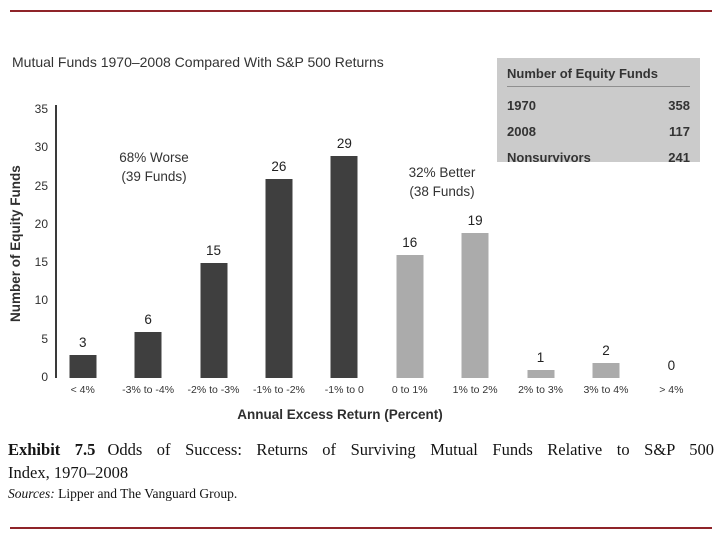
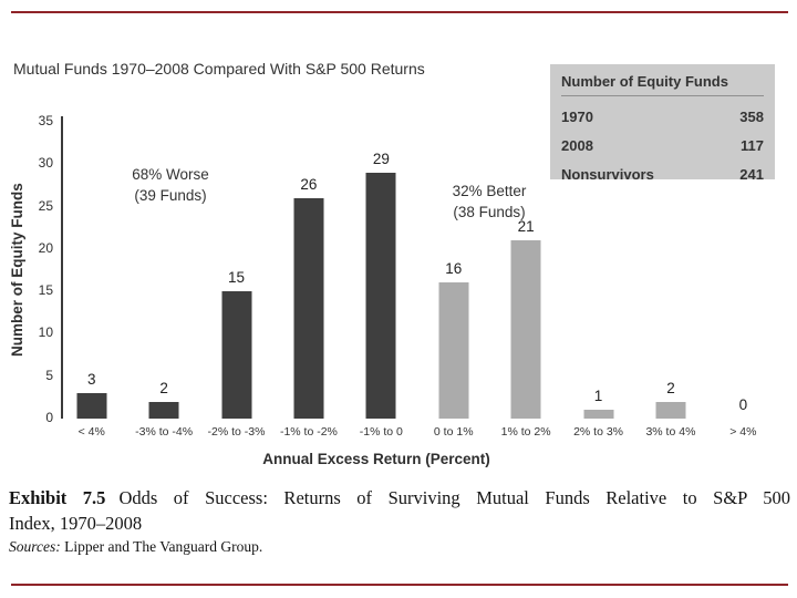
-3% to -4%: 6 -> 2
1% to 2%: 19 -> 21
